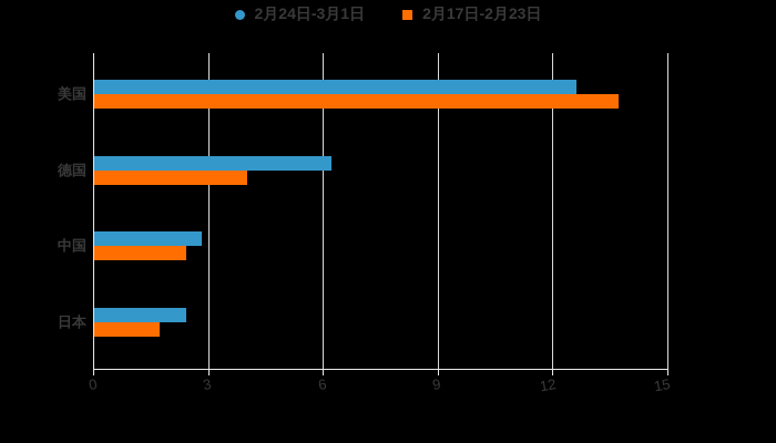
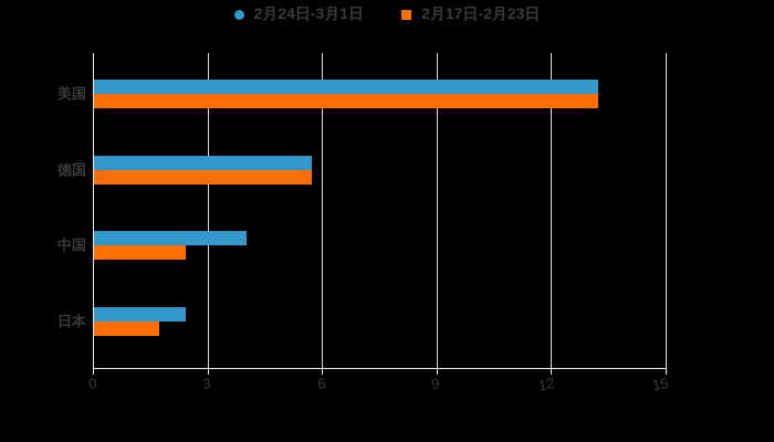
2月24日-3月1日/美国: 12.6 -> 13.2
2月17日-2月23日/美国: 13.7 -> 13.2
2月24日-3月1日/德国: 6.2 -> 5.7
2月17日-2月23日/德国: 4.0 -> 5.7
2月24日-3月1日/中国: 2.8 -> 4.0
